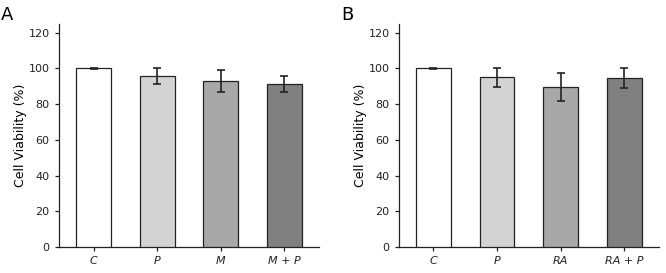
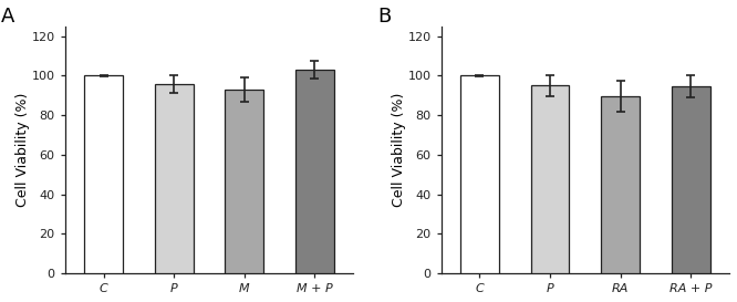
M + P: 92 -> 103
